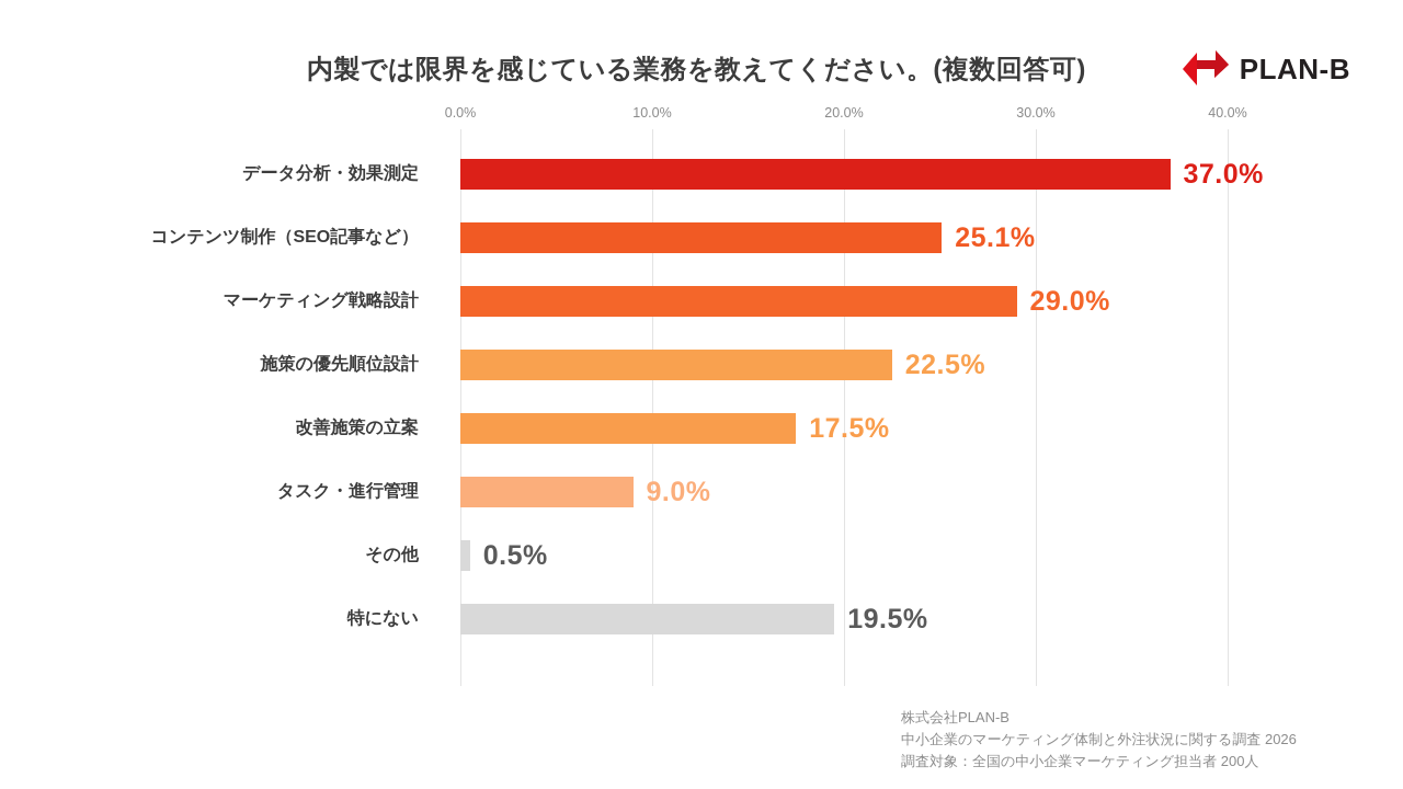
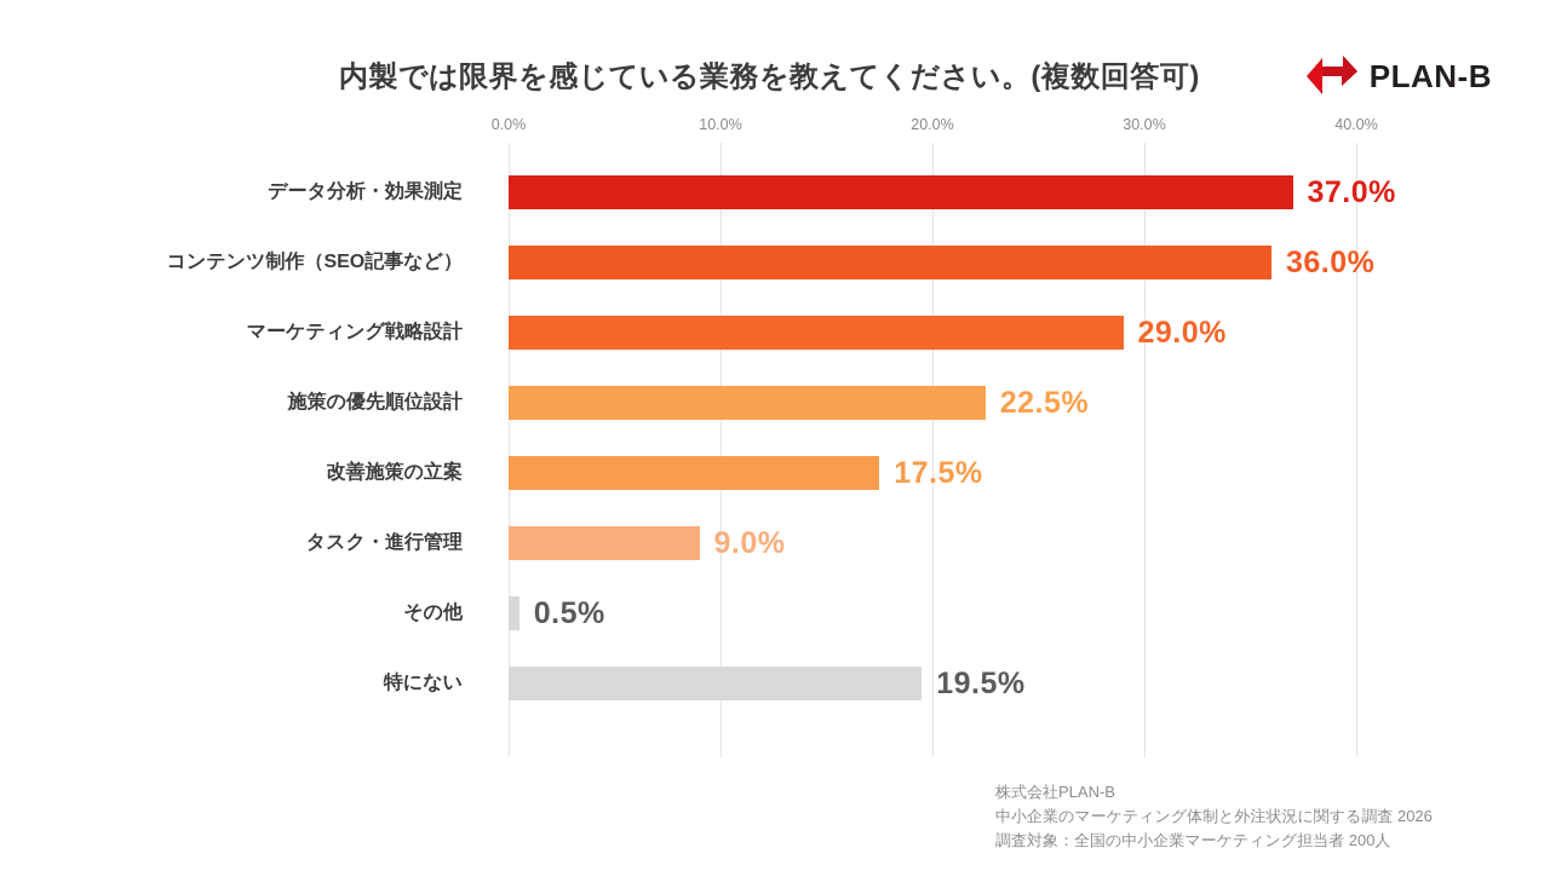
コンテンツ制作（SEO記事など）: 25.1% -> 36.0%
